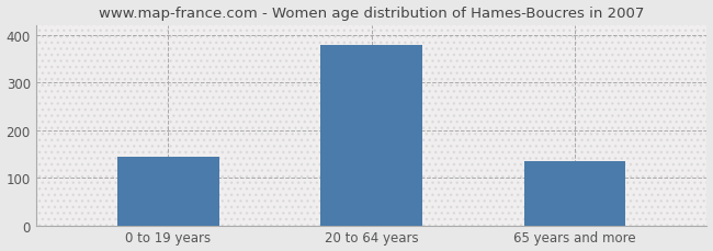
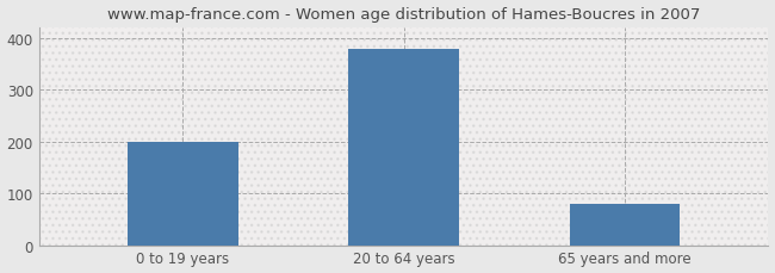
0 to 19 years: 145 -> 200
65 years and more: 135 -> 80
